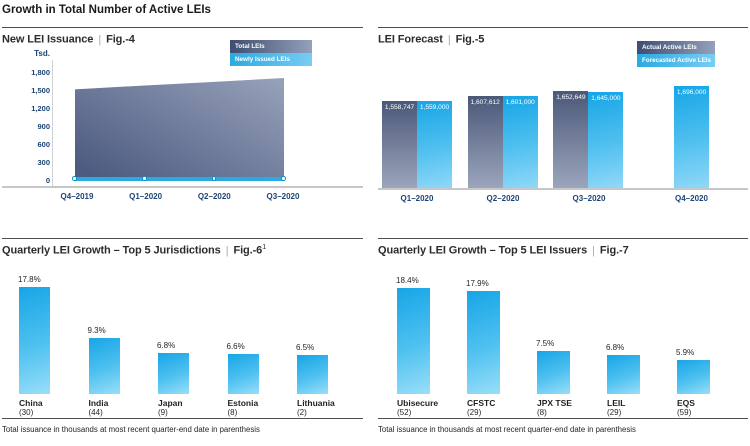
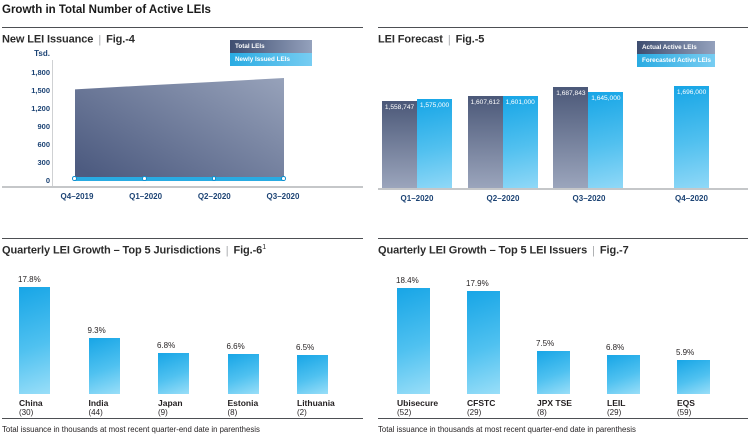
LEI Forecast/Forecasted Active LEIs/Q1–2020: 1,559,000 -> 1,575,000
LEI Forecast/Actual Active LEIs/Q3–2020: 1,652,649 -> 1,687,843
